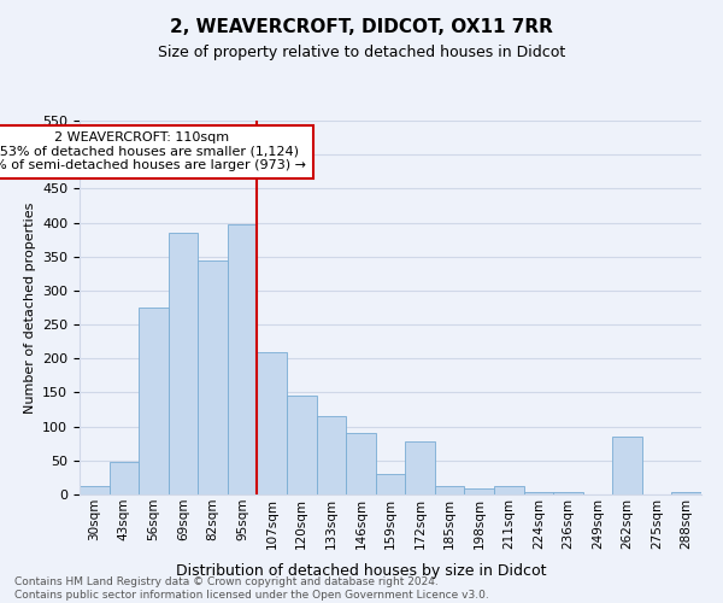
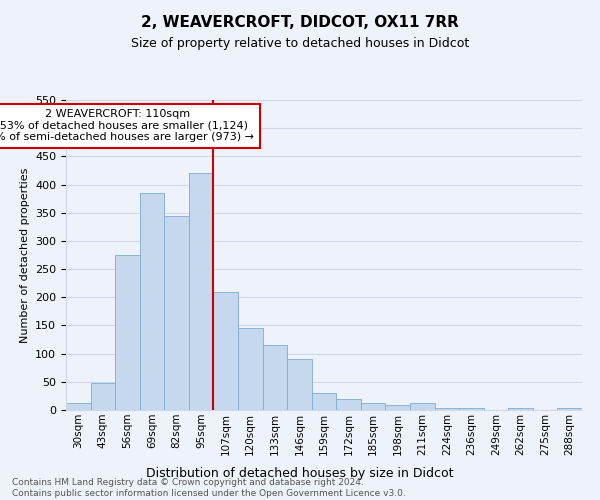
95sqm: 398 -> 420
172sqm: 78 -> 20
262sqm: 86 -> 3
